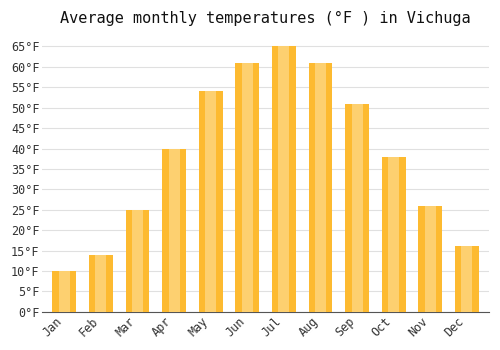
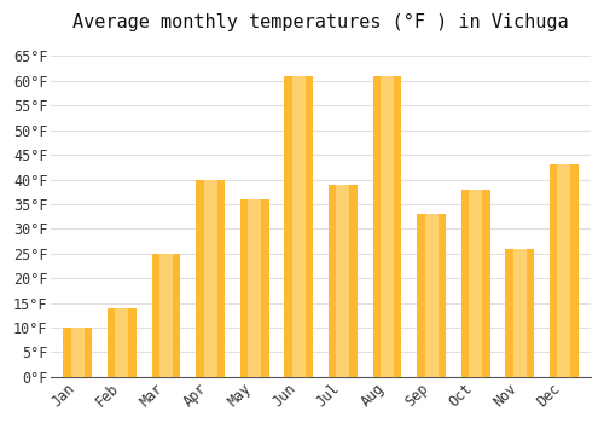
May: 54°F -> 36°F
Jul: 65°F -> 39°F
Sep: 51°F -> 33°F
Dec: 16°F -> 43°F
